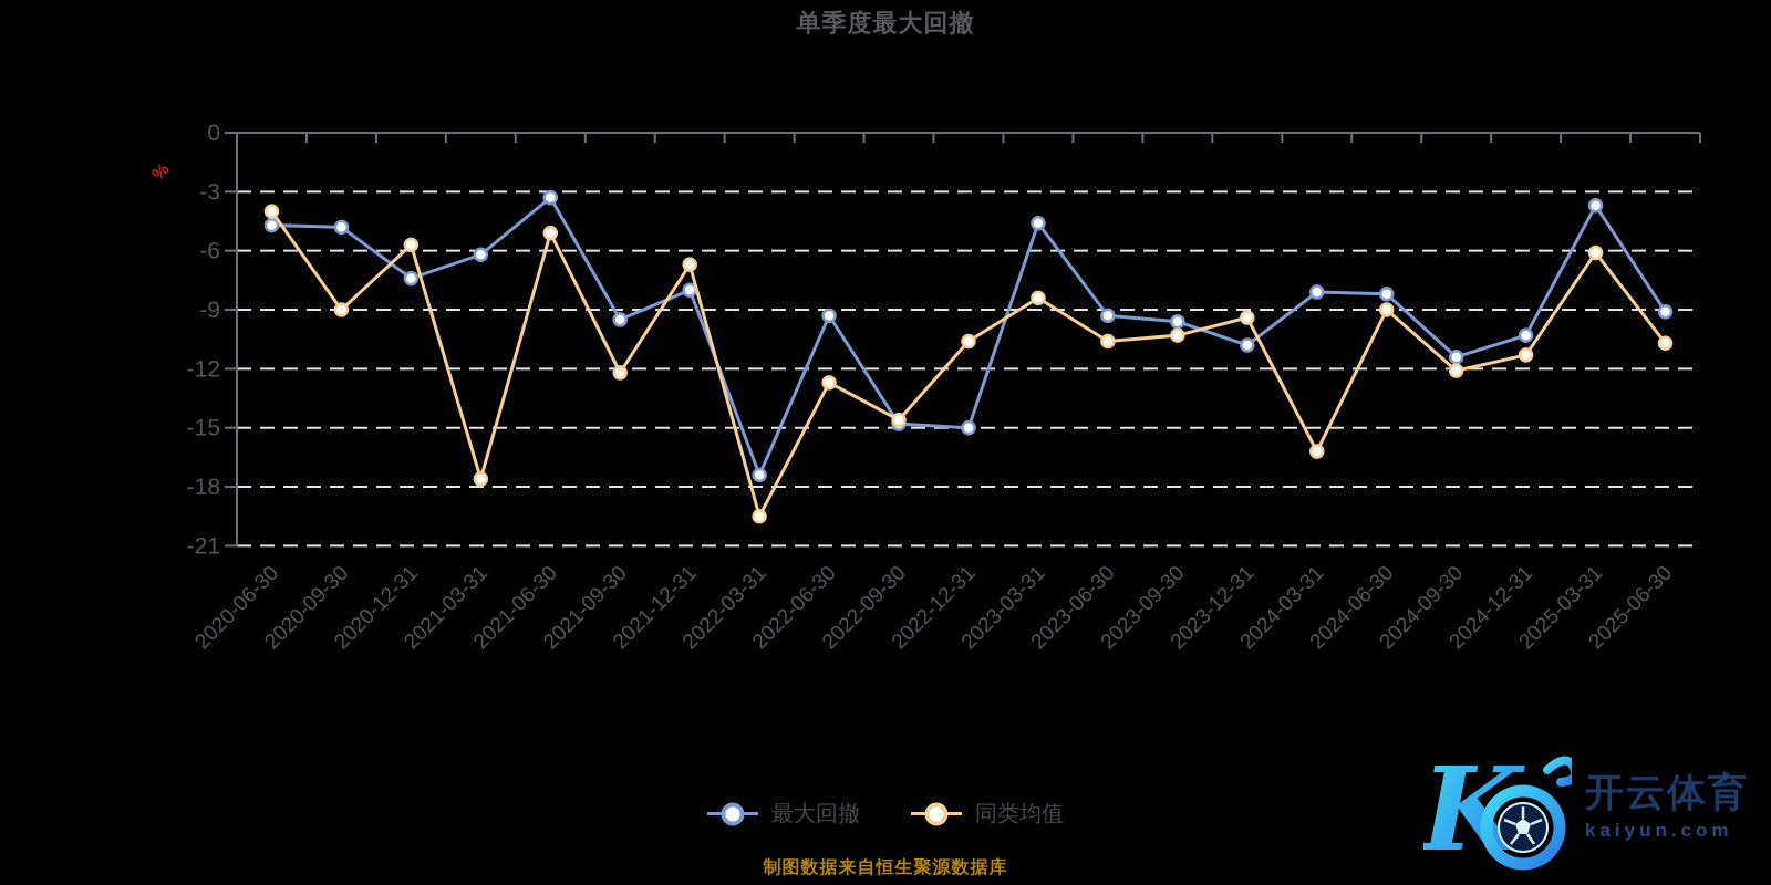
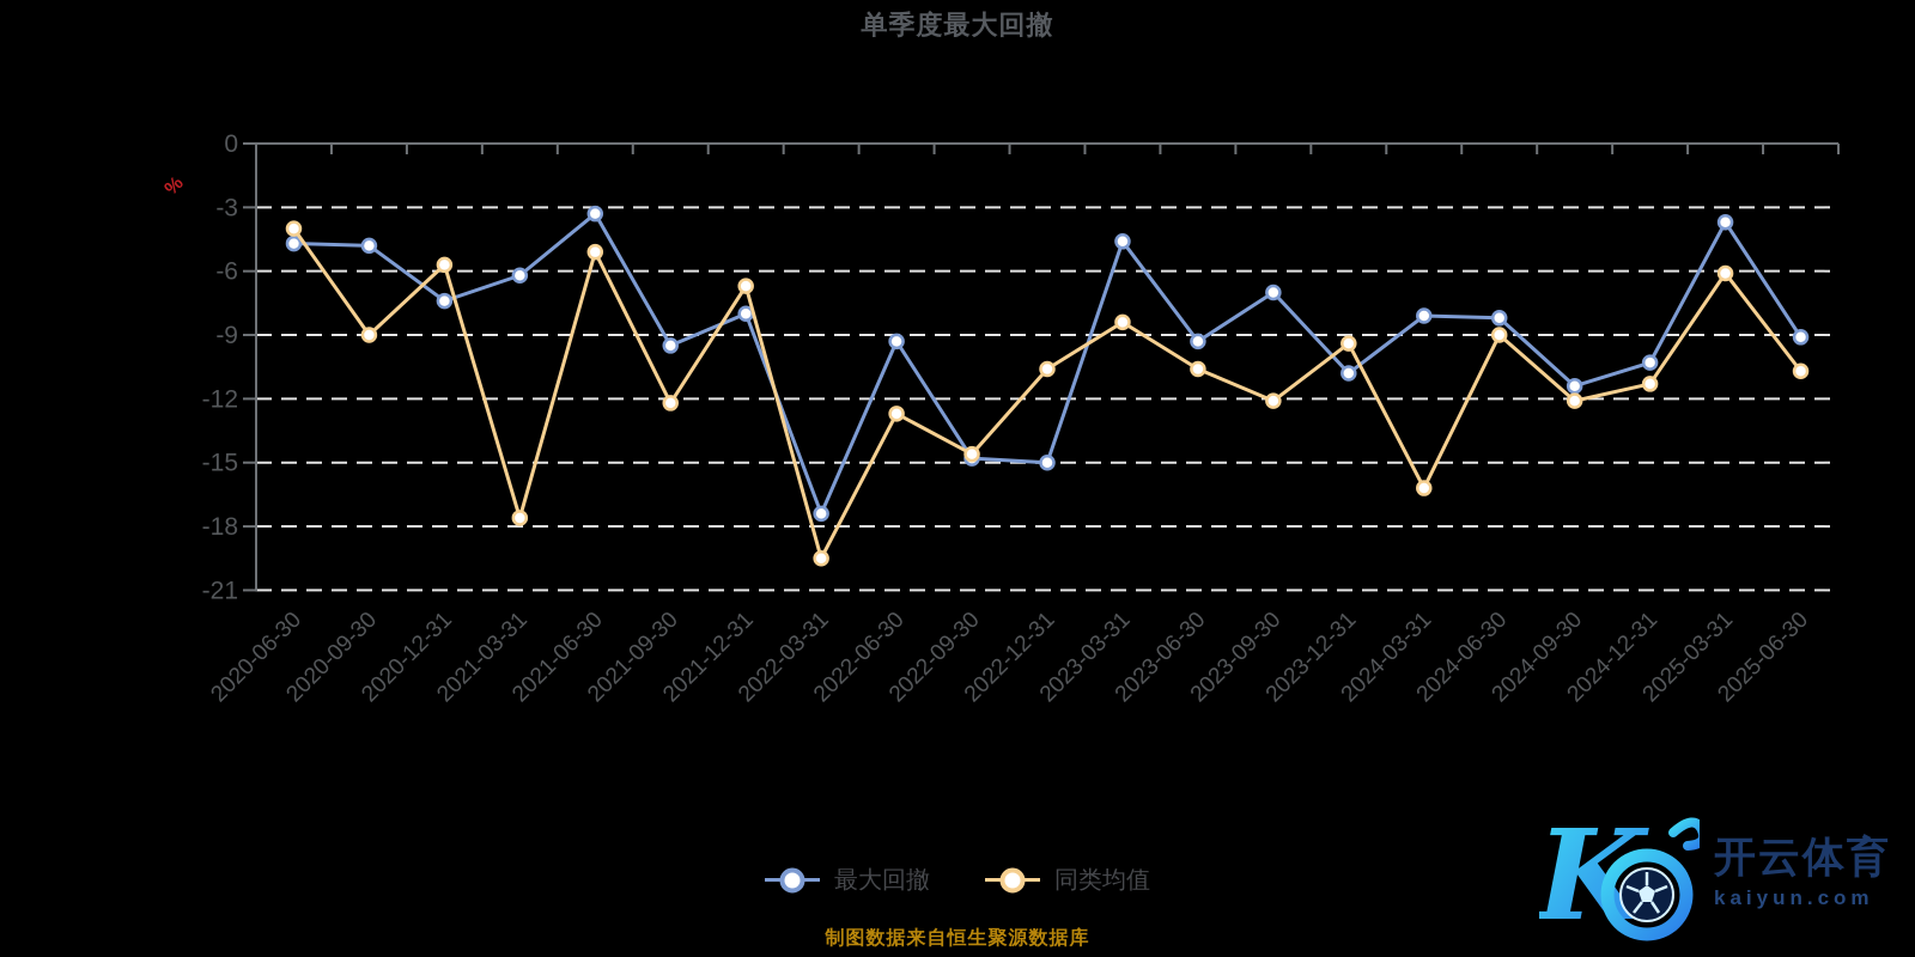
最大回撤/2023-09-30: -9.6 -> -7.0
同类均值/2023-09-30: -10.3 -> -12.1
